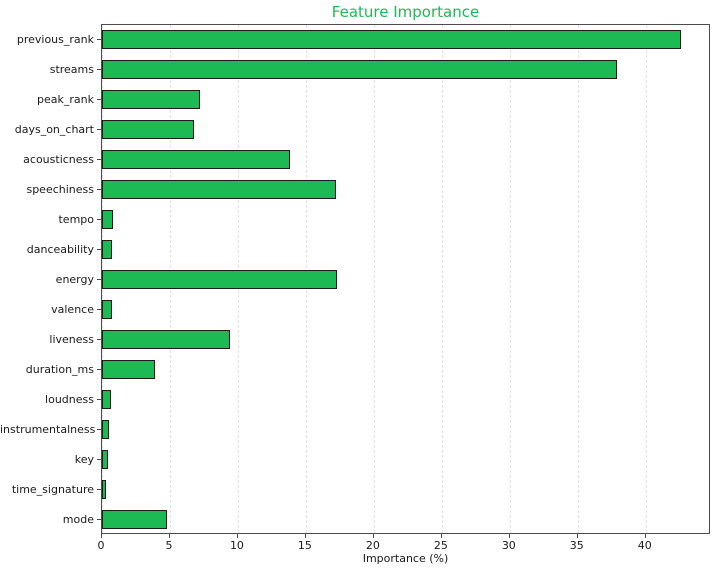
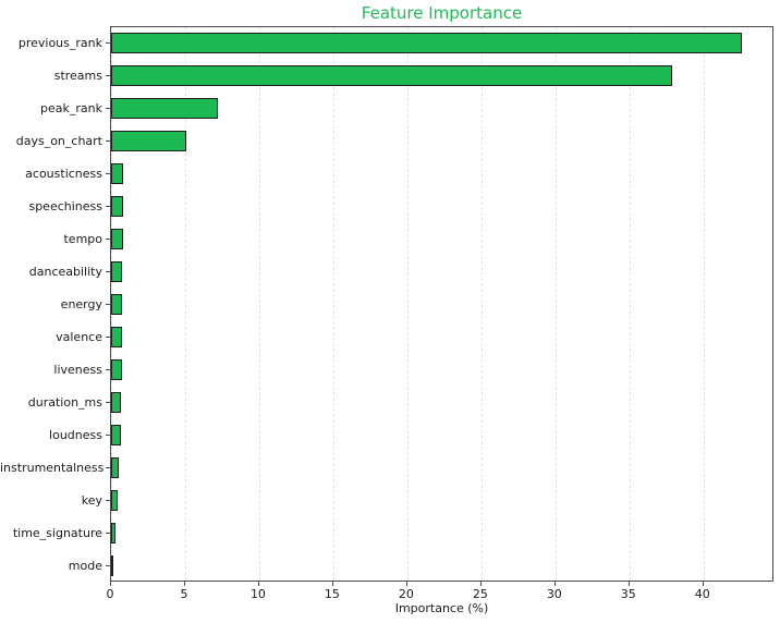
days_on_chart: 6.8 -> 5.1
acousticness: 13.8 -> 0.8
speechiness: 17.2 -> 0.8
energy: 17.3 -> 0.7
liveness: 9.4 -> 0.7
duration_ms: 3.9 -> 0.7
mode: 4.8 -> 0.1
